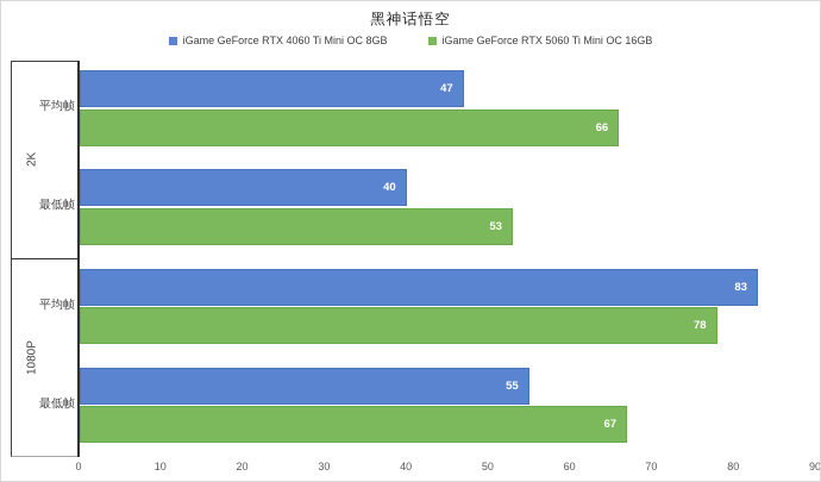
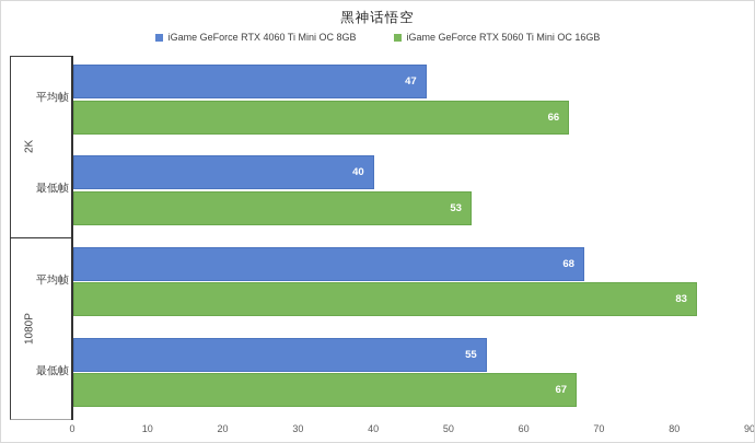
iGame GeForce RTX 4060 Ti Mini OC 8GB/1080P 平均帧: 83 -> 68
iGame GeForce RTX 5060 Ti Mini OC 16GB/1080P 平均帧: 78 -> 83
